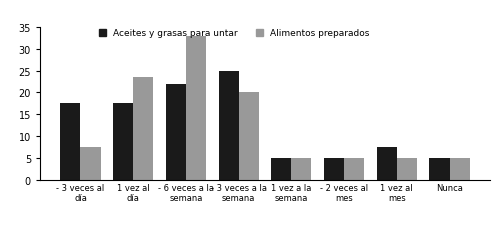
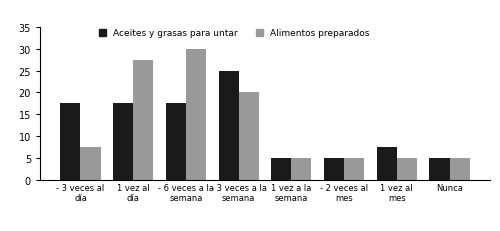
Alimentos preparados/1 vez al día: 23.5 -> 27.5
Aceites y grasas para untar/- 6 veces a la semana: 22.0 -> 17.5
Alimentos preparados/- 6 veces a la semana: 33.0 -> 30.0
